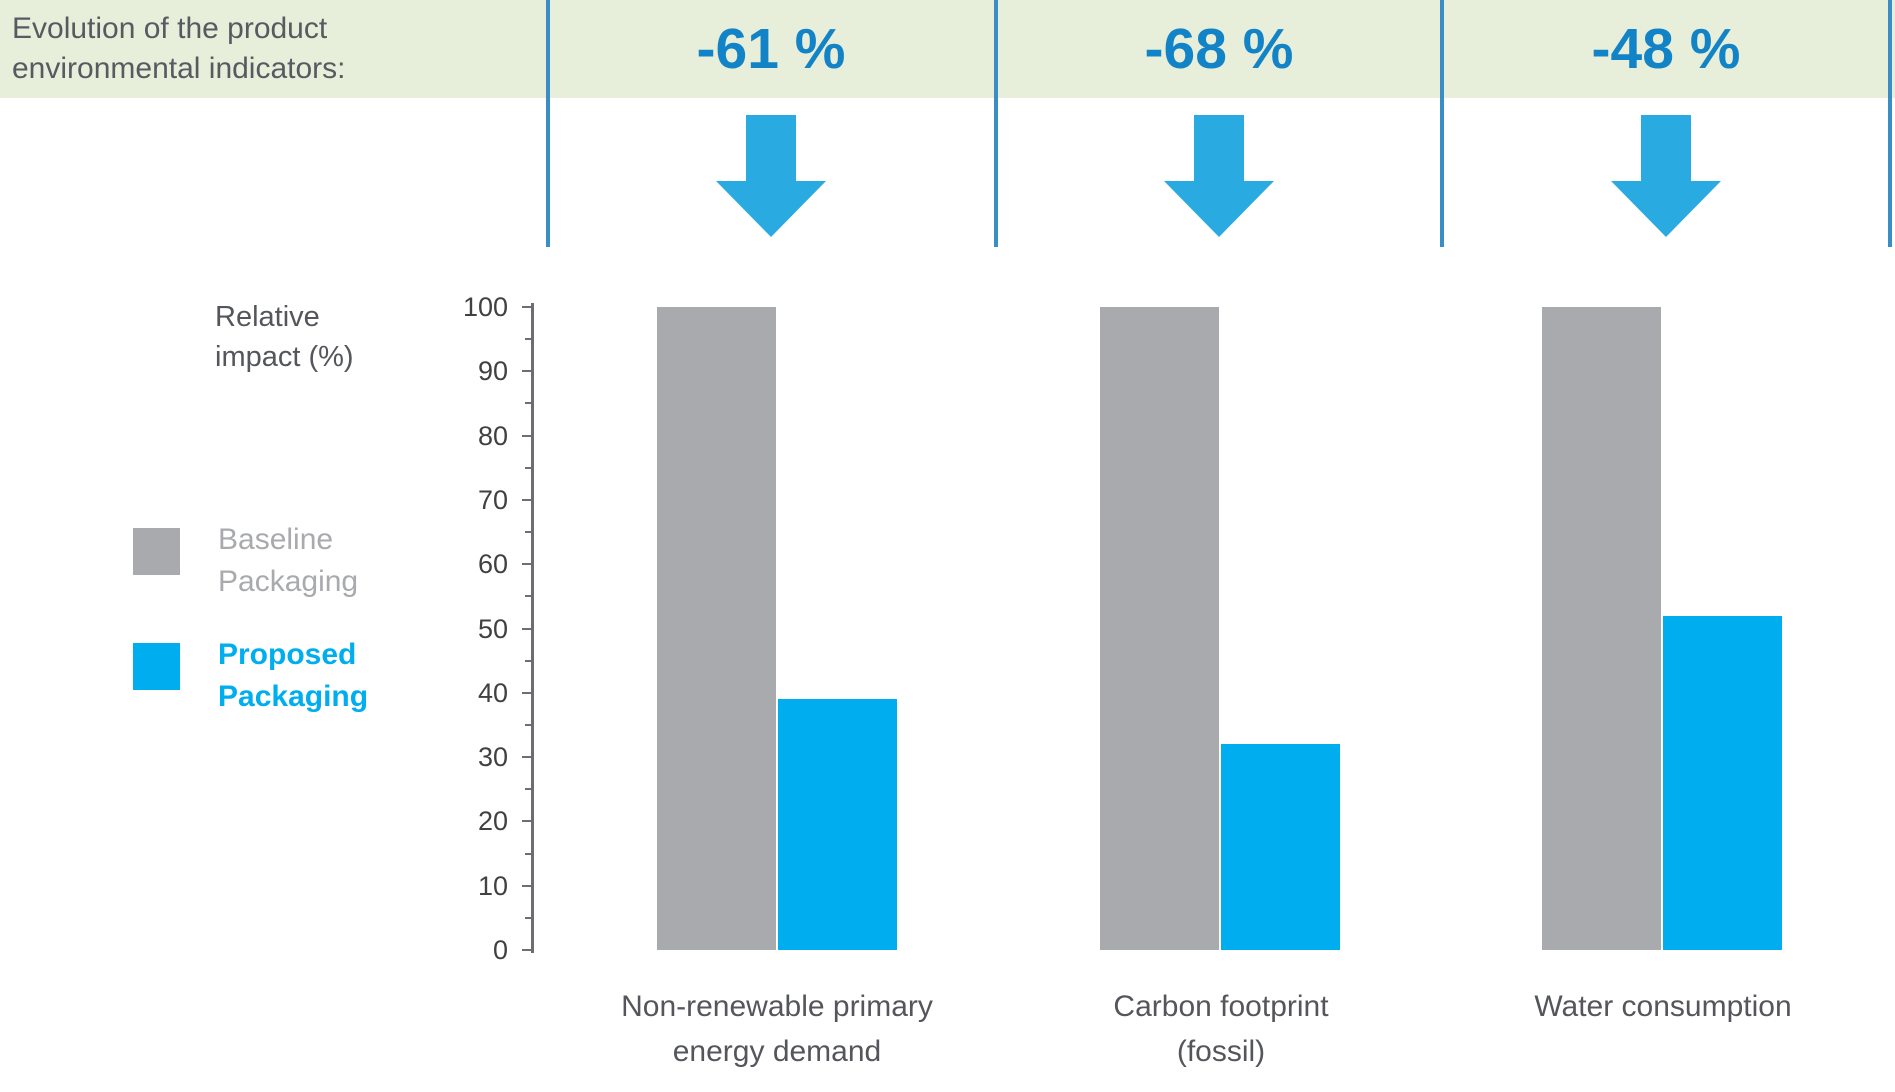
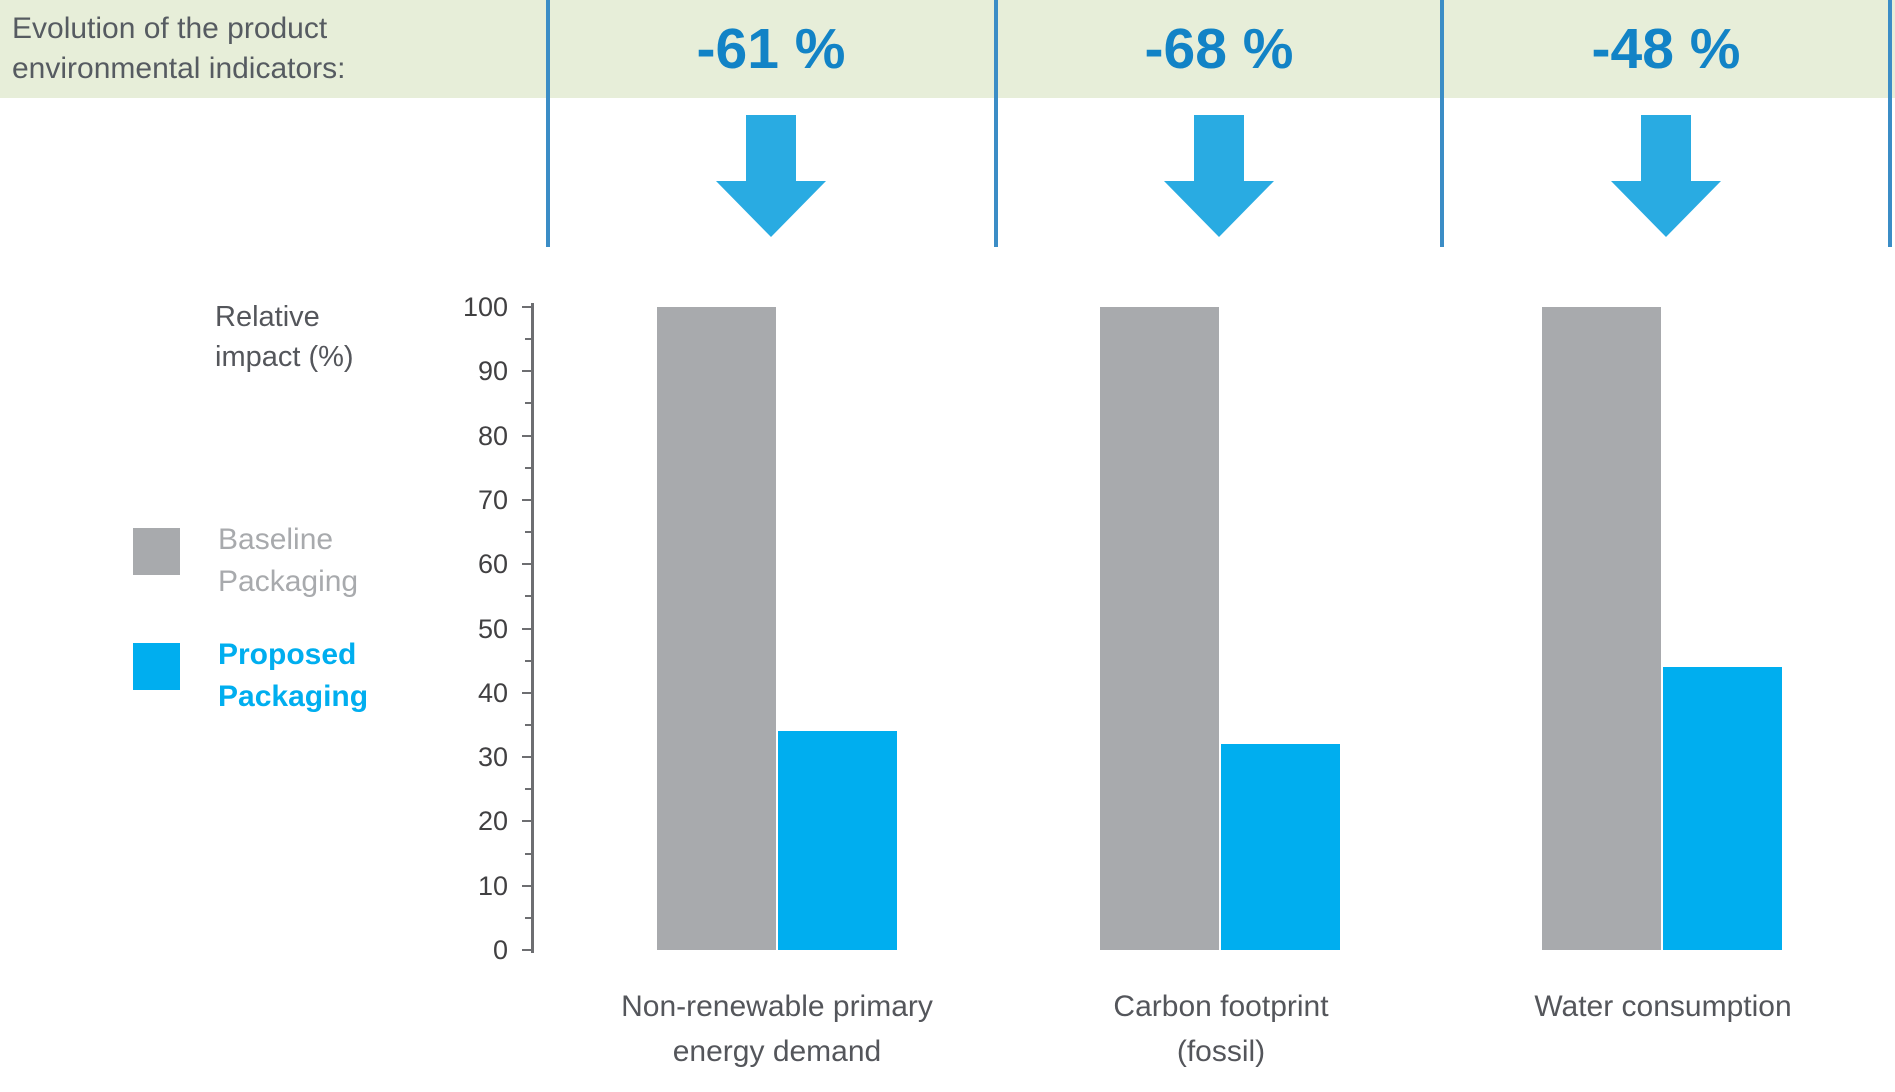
Proposed Packaging/Non-renewable primary energy demand: 39 -> 34
Proposed Packaging/Water consumption: 52 -> 44
